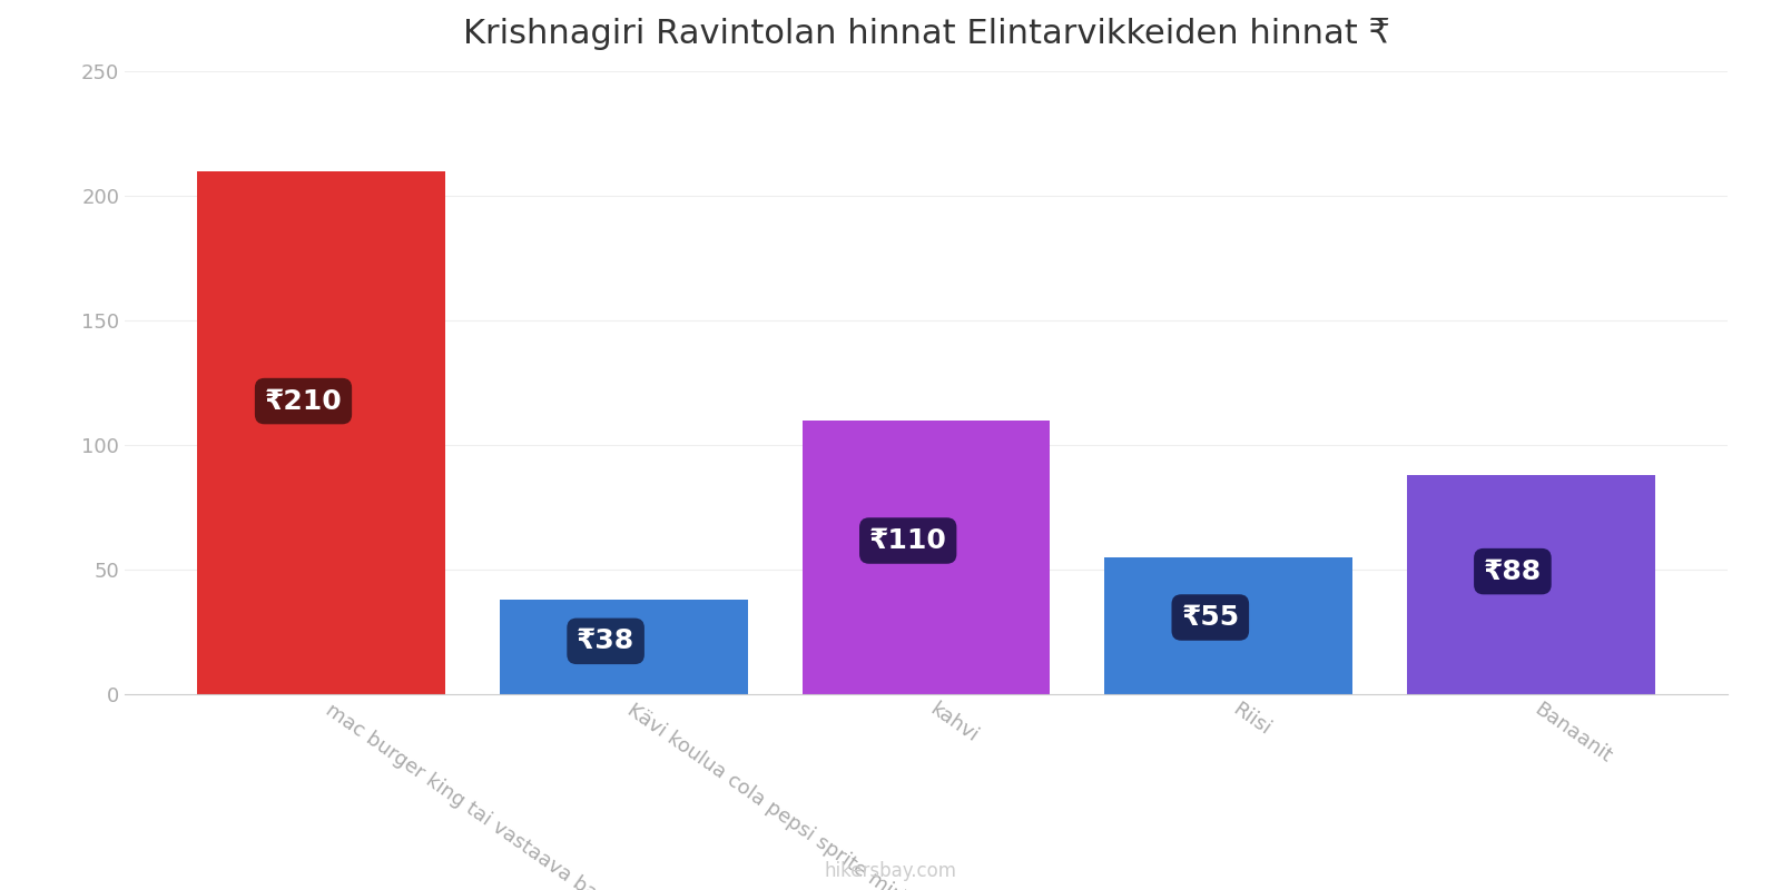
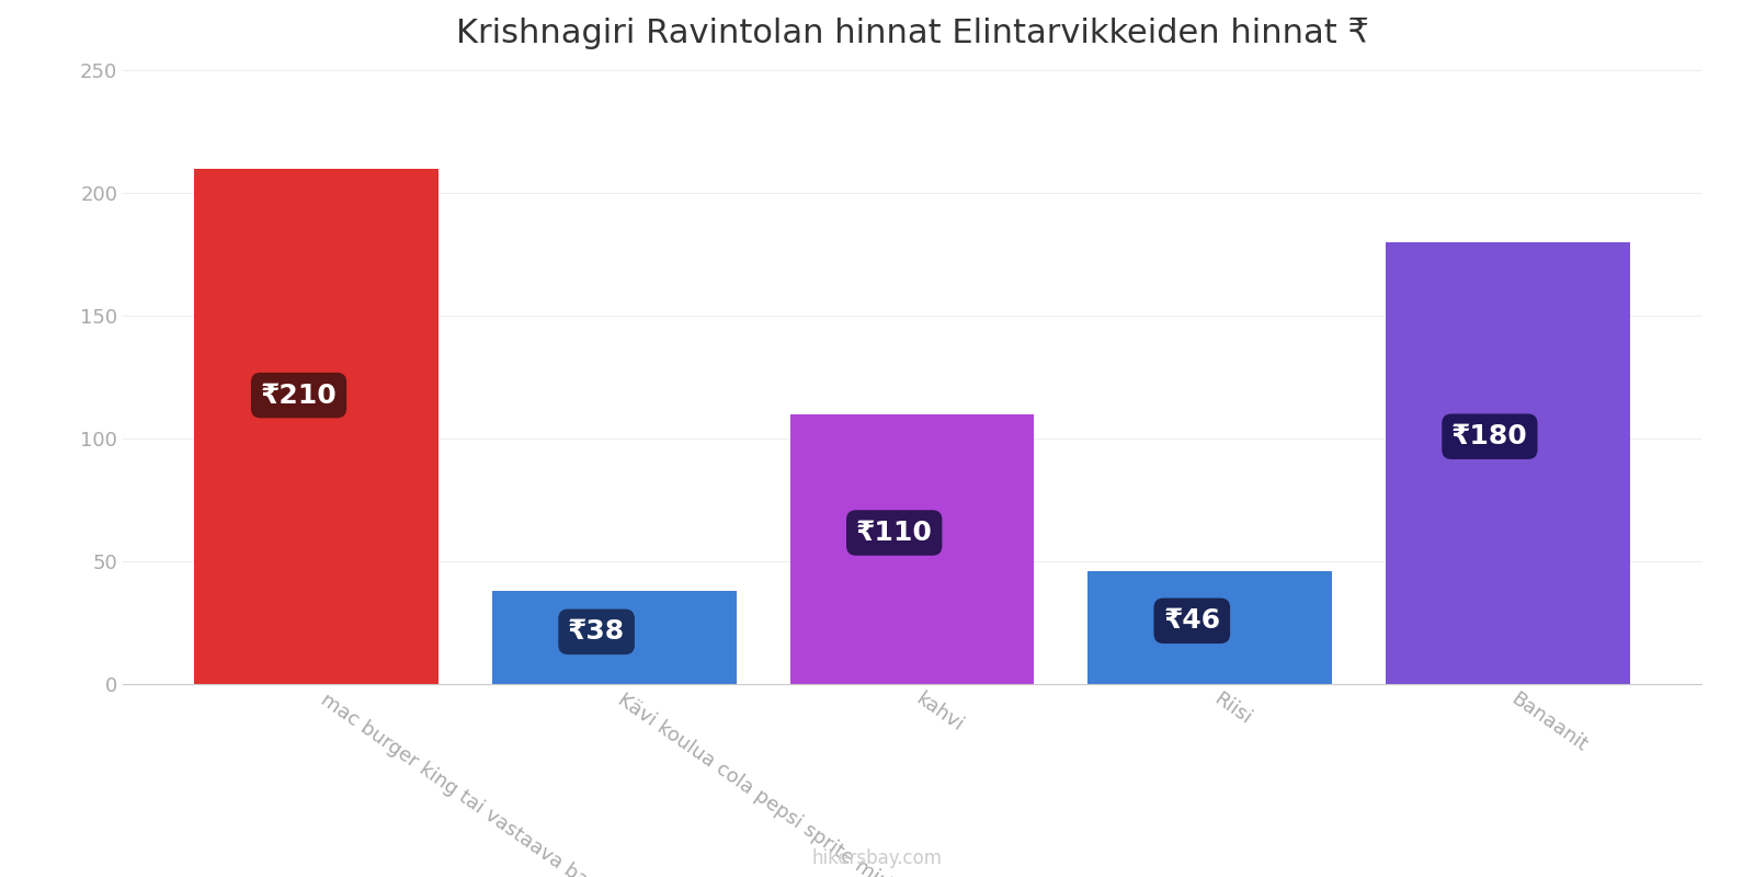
Riisi: ₹55 -> ₹46
Banaanit: ₹88 -> ₹180
